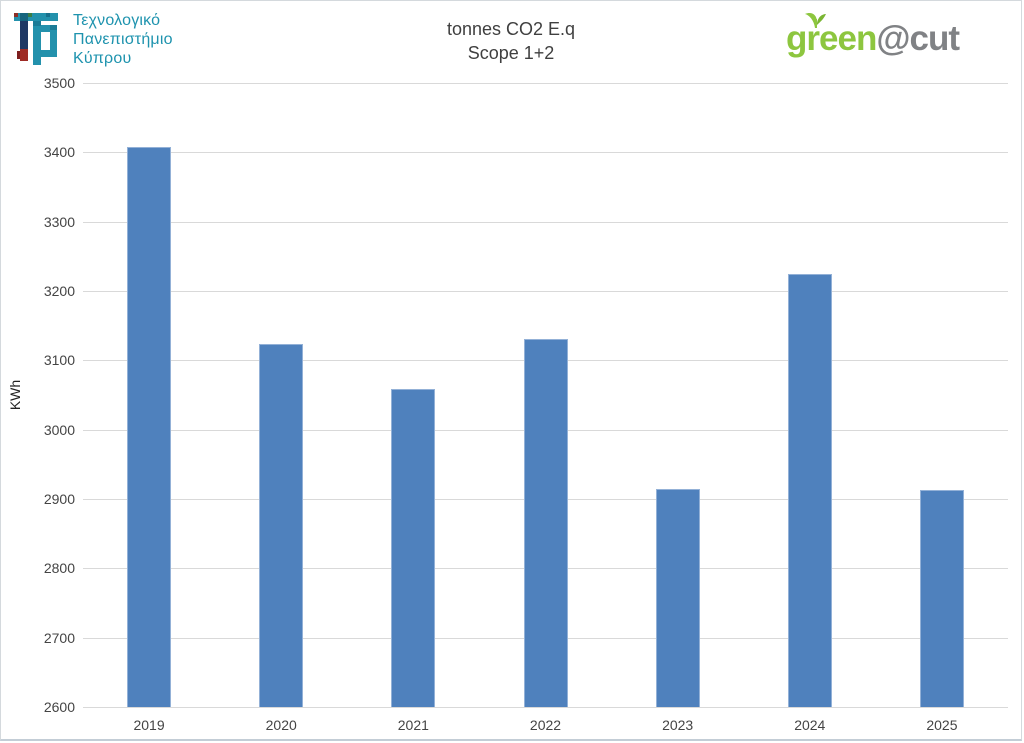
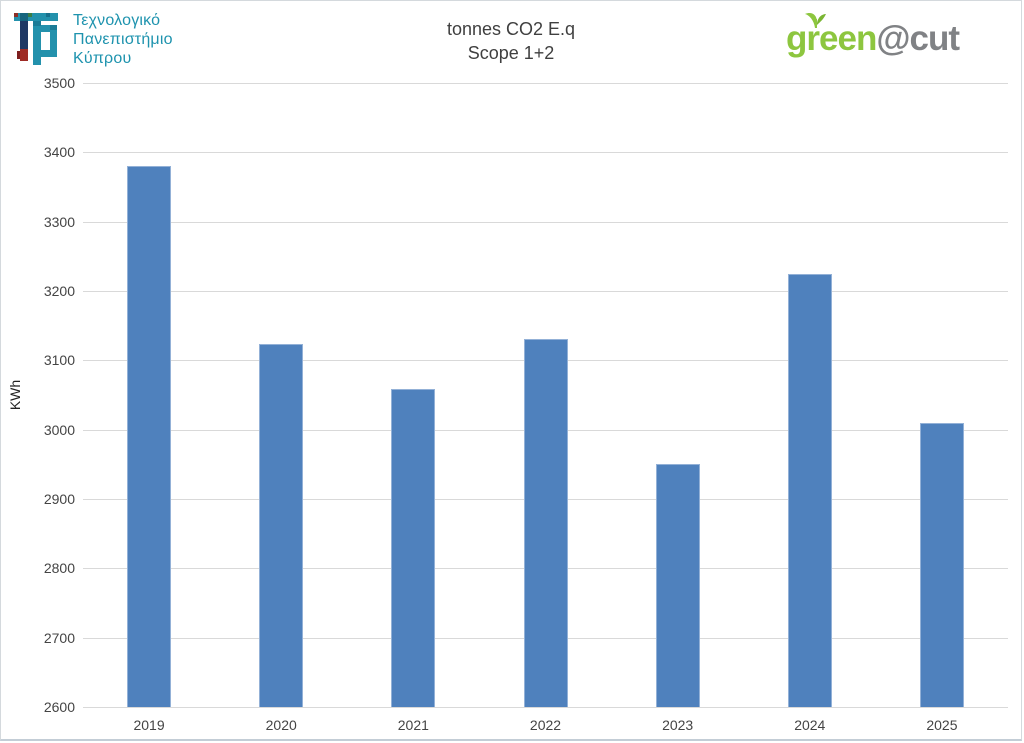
2019: 3410 -> 3380
2023: 2910 -> 2950
2025: 2910 -> 3010
